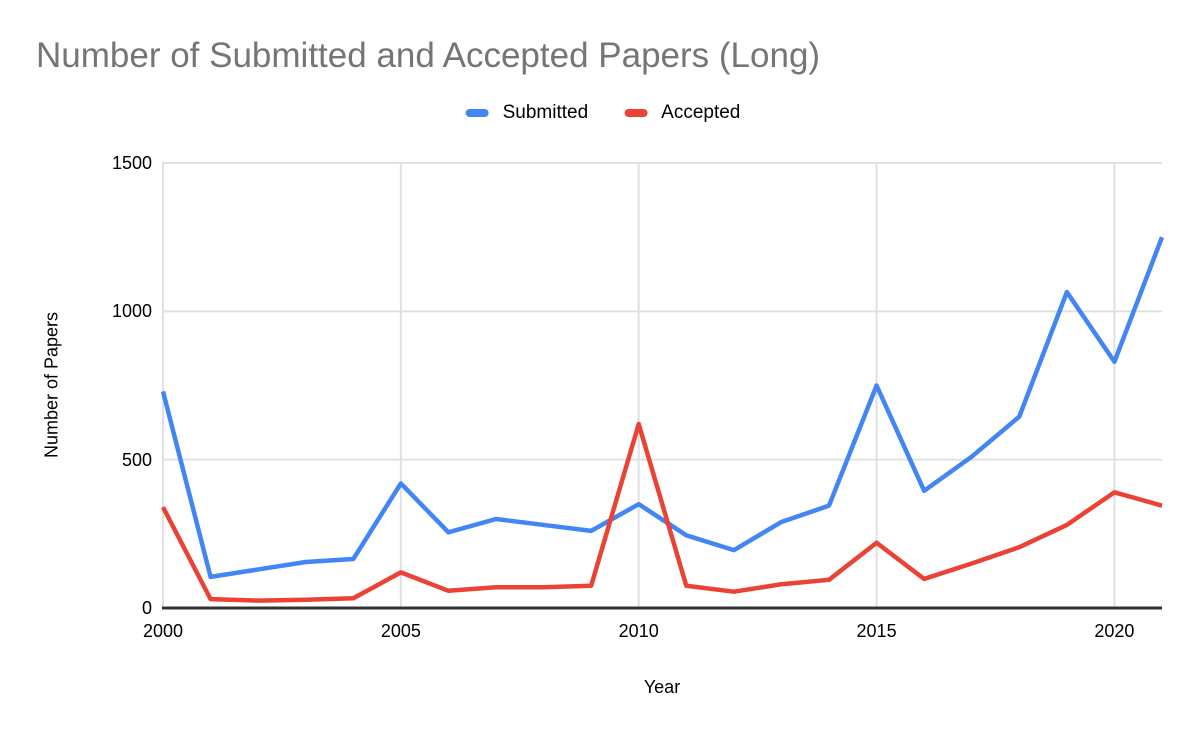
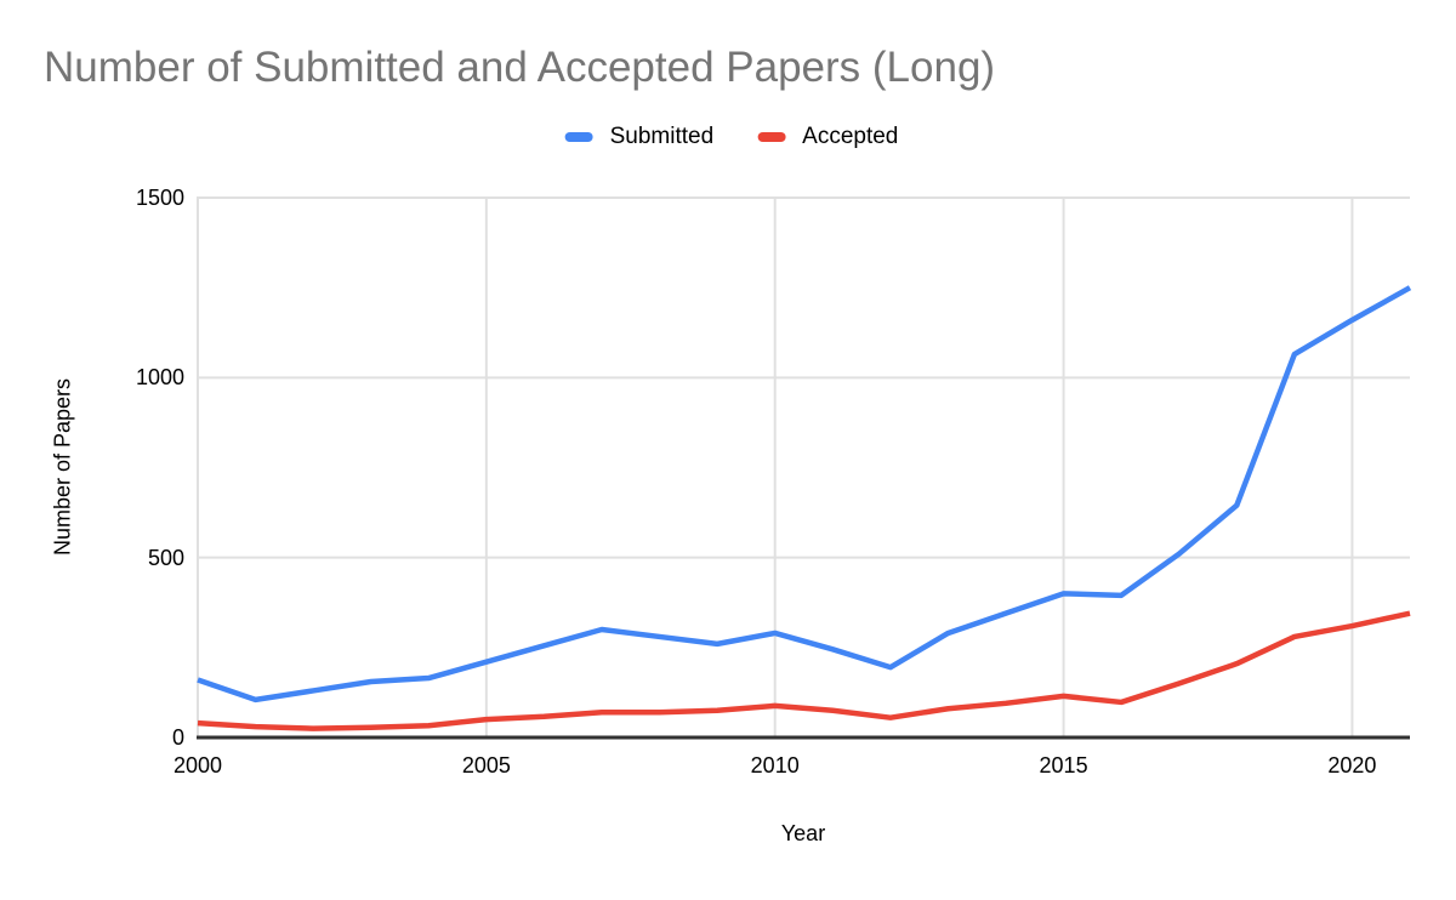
Submitted/2000: 730 -> 160
Accepted/2000: 340 -> 40
Submitted/2005: 420 -> 210
Accepted/2005: 120 -> 50
Submitted/2010: 350 -> 290
Accepted/2010: 620 -> 90
Submitted/2015: 750 -> 400
Accepted/2015: 220 -> 120
Submitted/2020: 830 -> 1160
Accepted/2020: 390 -> 310
